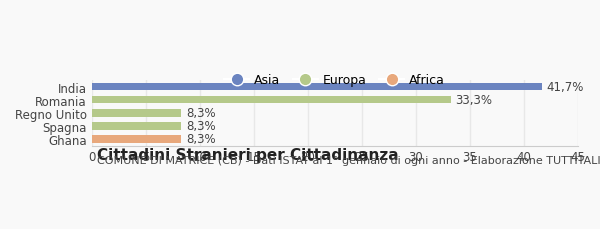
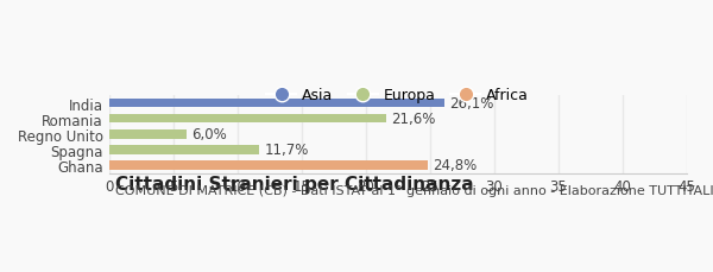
India: 41,7% -> 26,1%
Romania: 33,3% -> 21,6%
Regno Unito: 8,3% -> 6,0%
Spagna: 8,3% -> 11,7%
Ghana: 8,3% -> 24,8%
